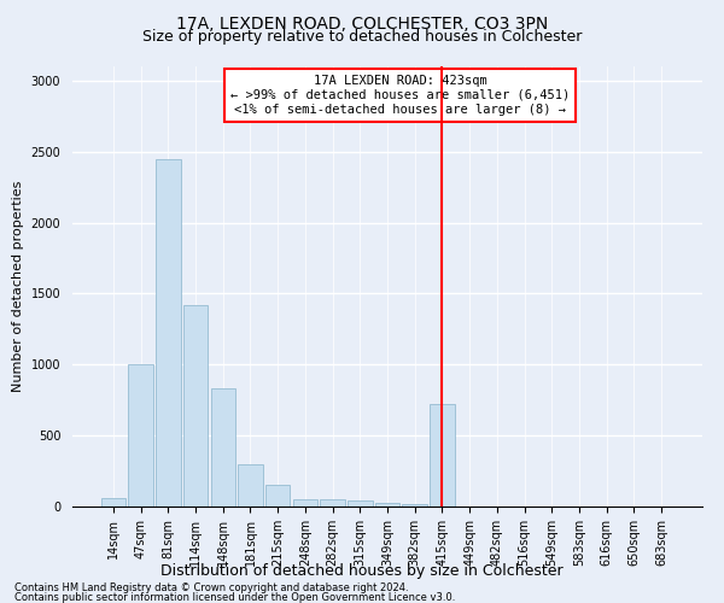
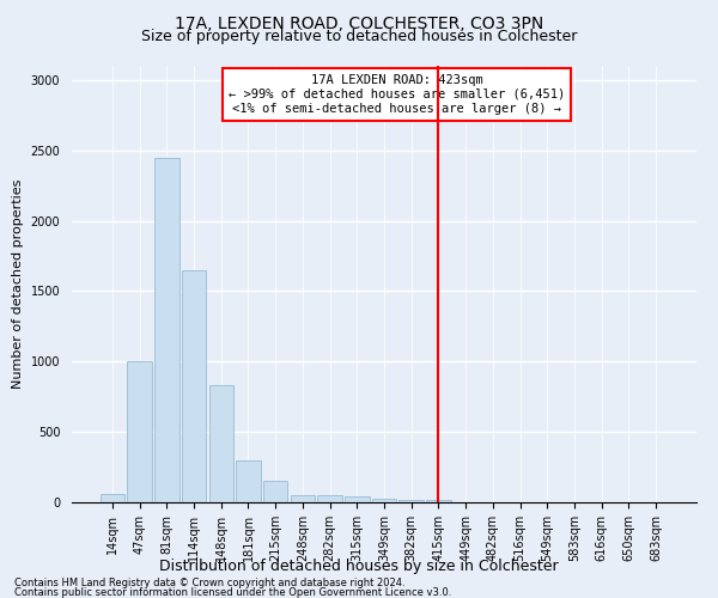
114sqm: 1420 -> 1650
415sqm: 720 -> 20
